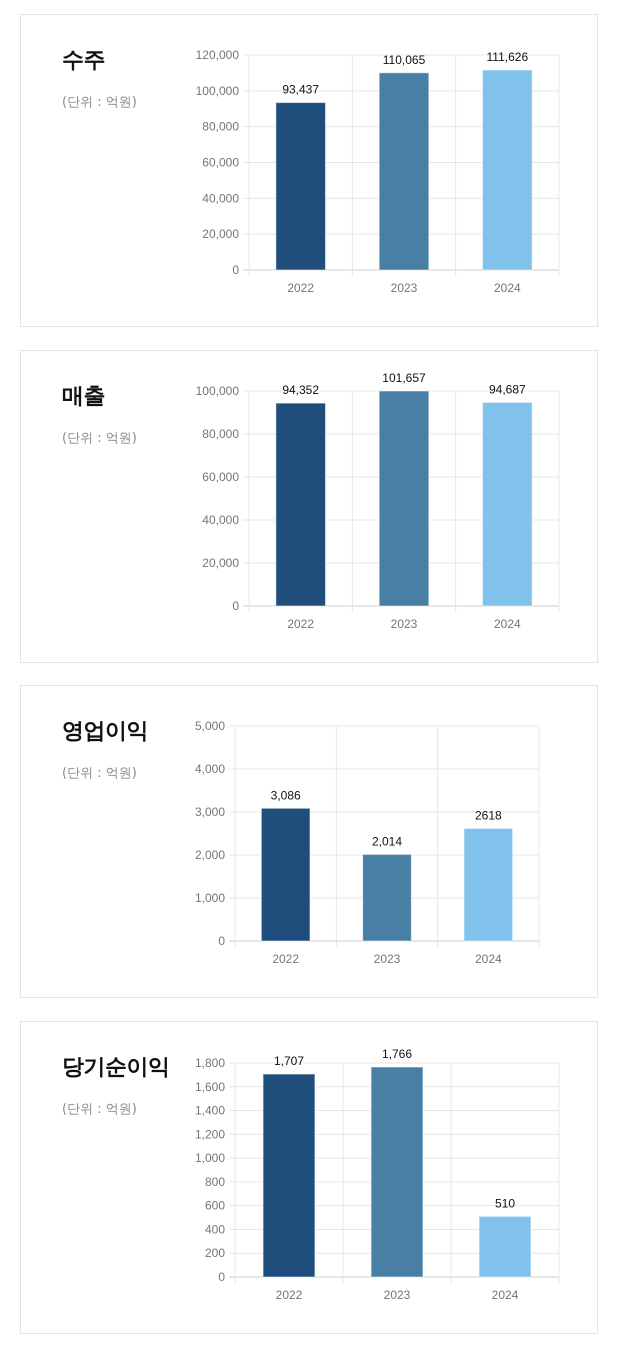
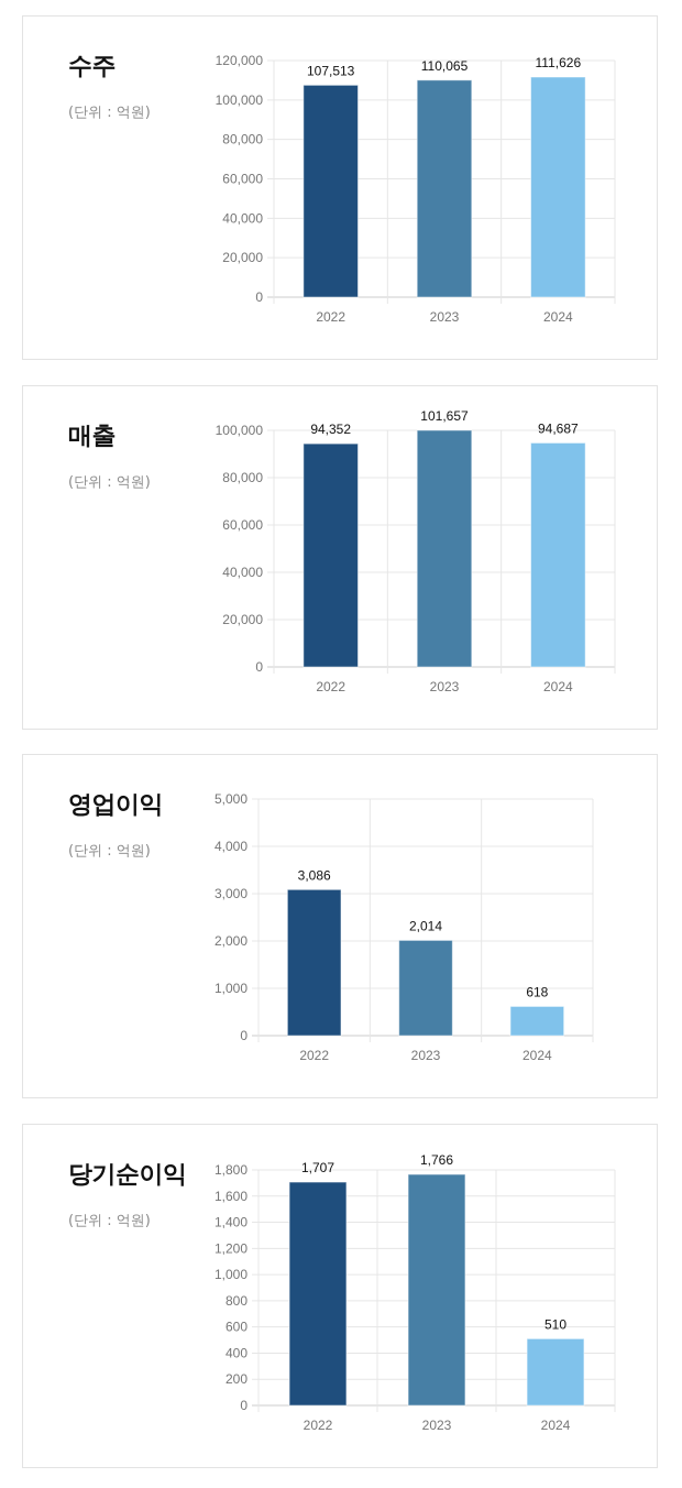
수주/2022: 93,437 -> 107,513
영업이익/2024: 2618 -> 618
